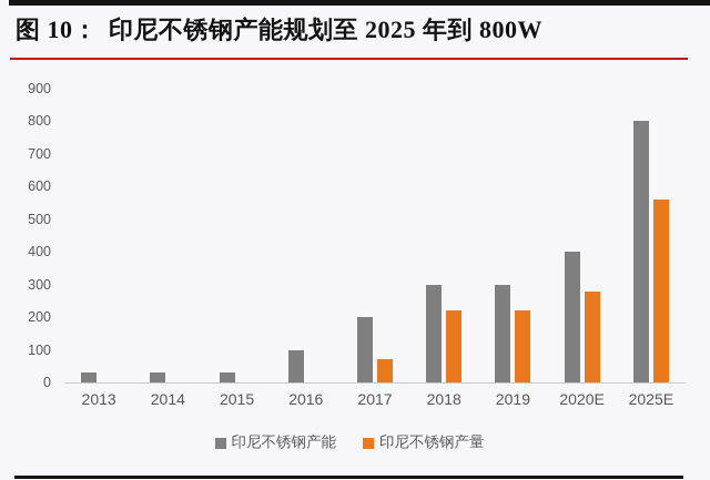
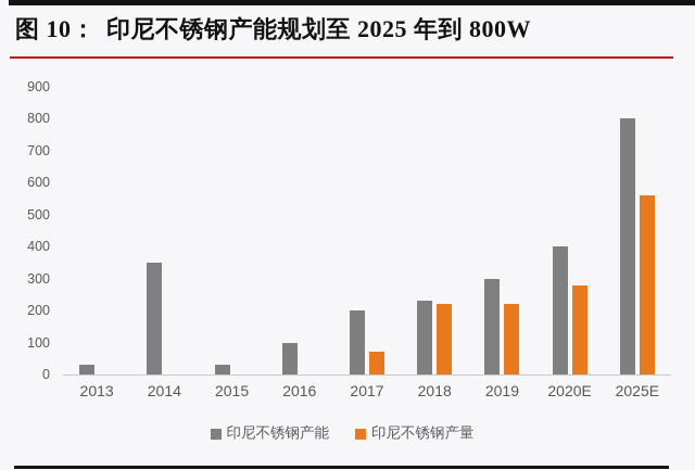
印尼不锈钢产能/2014: 30 -> 350
印尼不锈钢产能/2018: 300 -> 230
